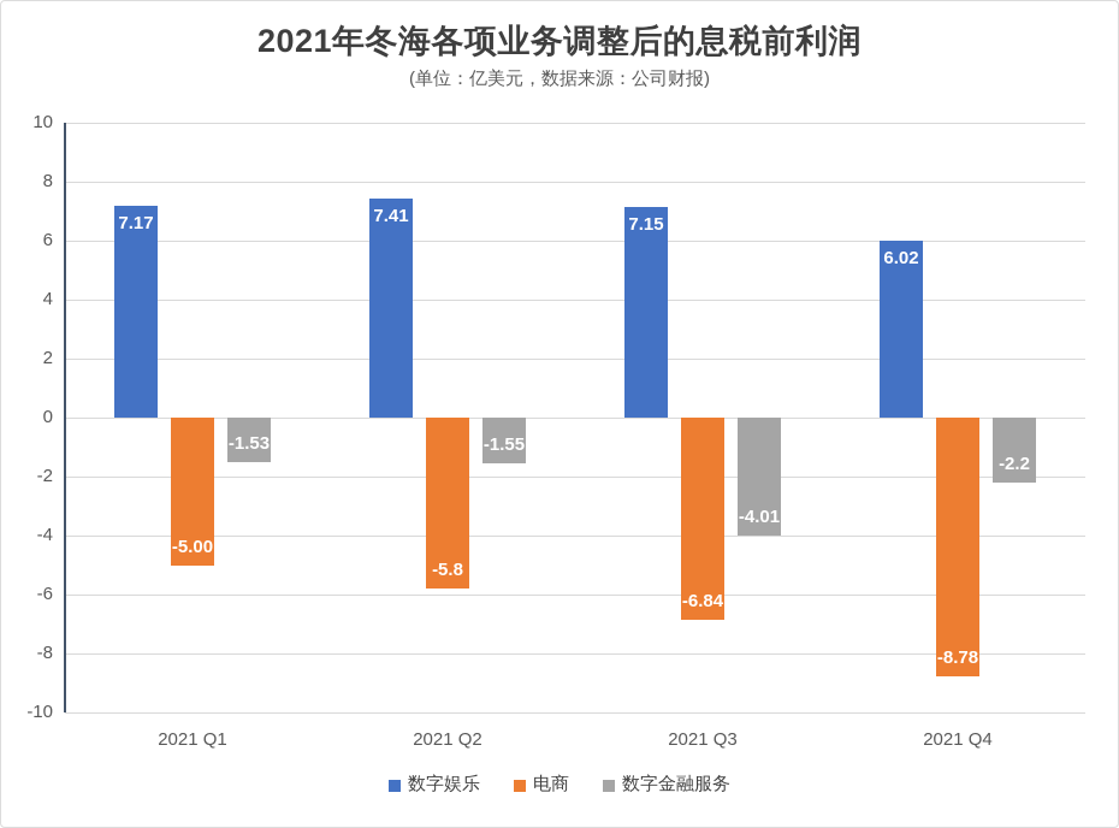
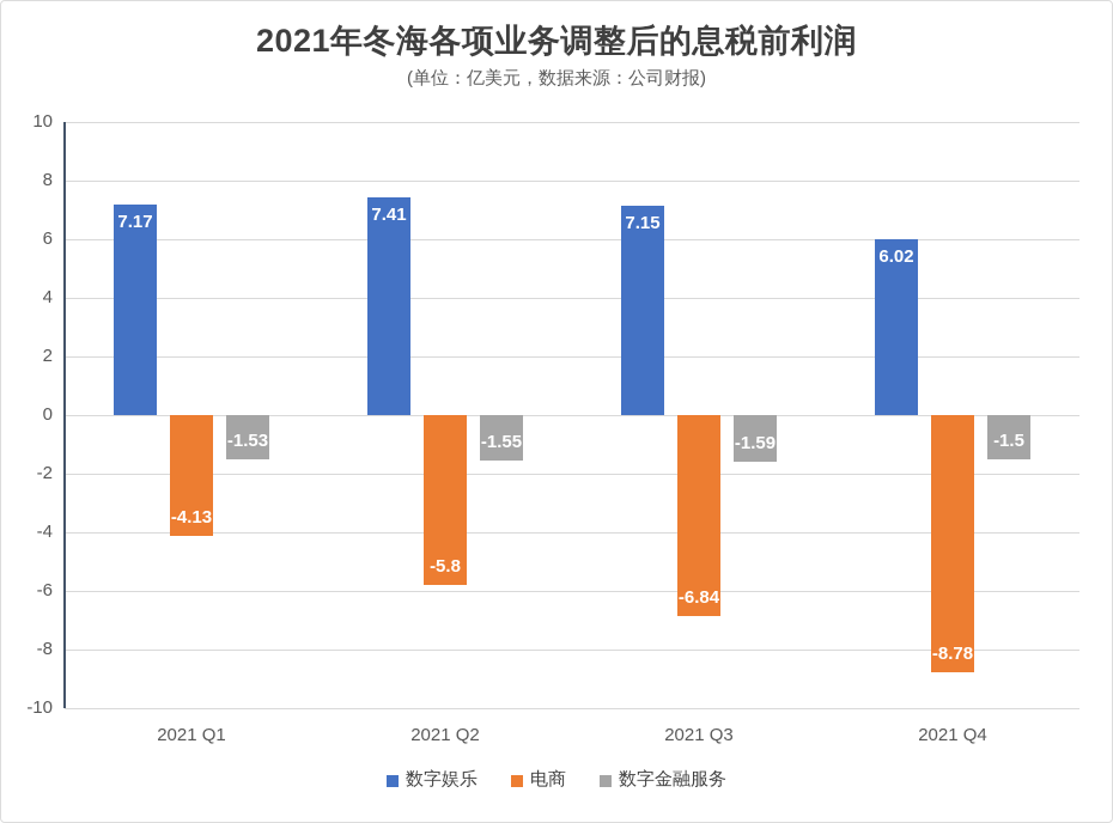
电商/2021 Q1: -5.00 -> -4.13
数字金融服务/2021 Q3: -4.01 -> -1.59
数字金融服务/2021 Q4: -2.2 -> -1.5
